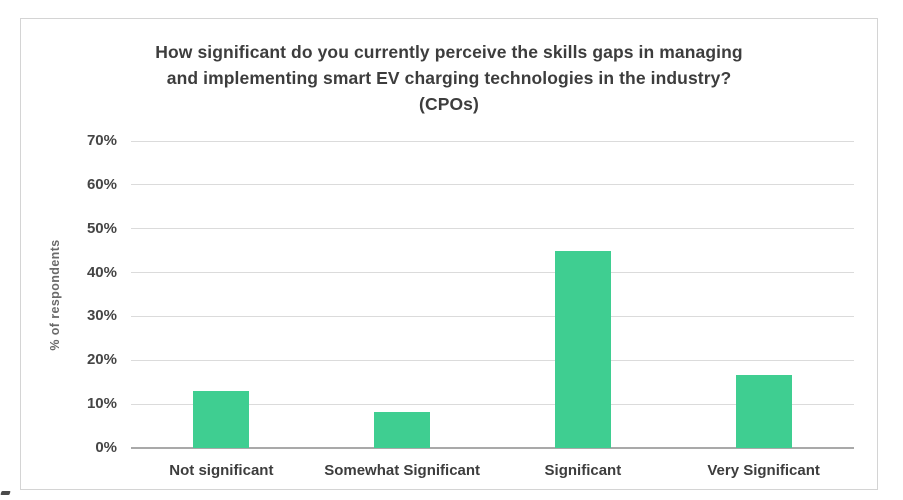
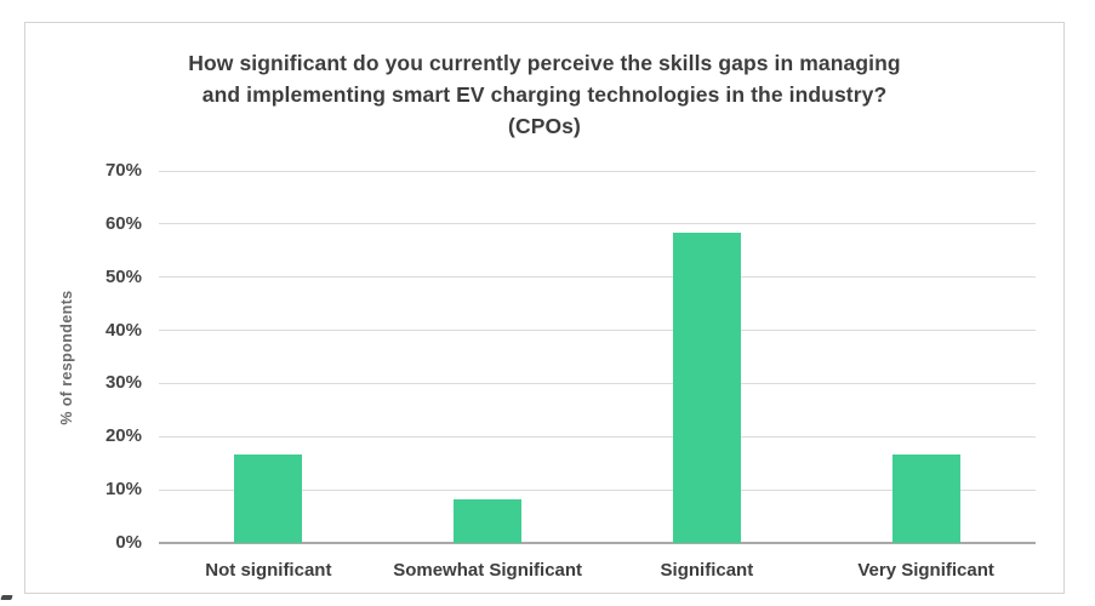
Not significant: 13% -> 17%
Significant: 45% -> 58%
